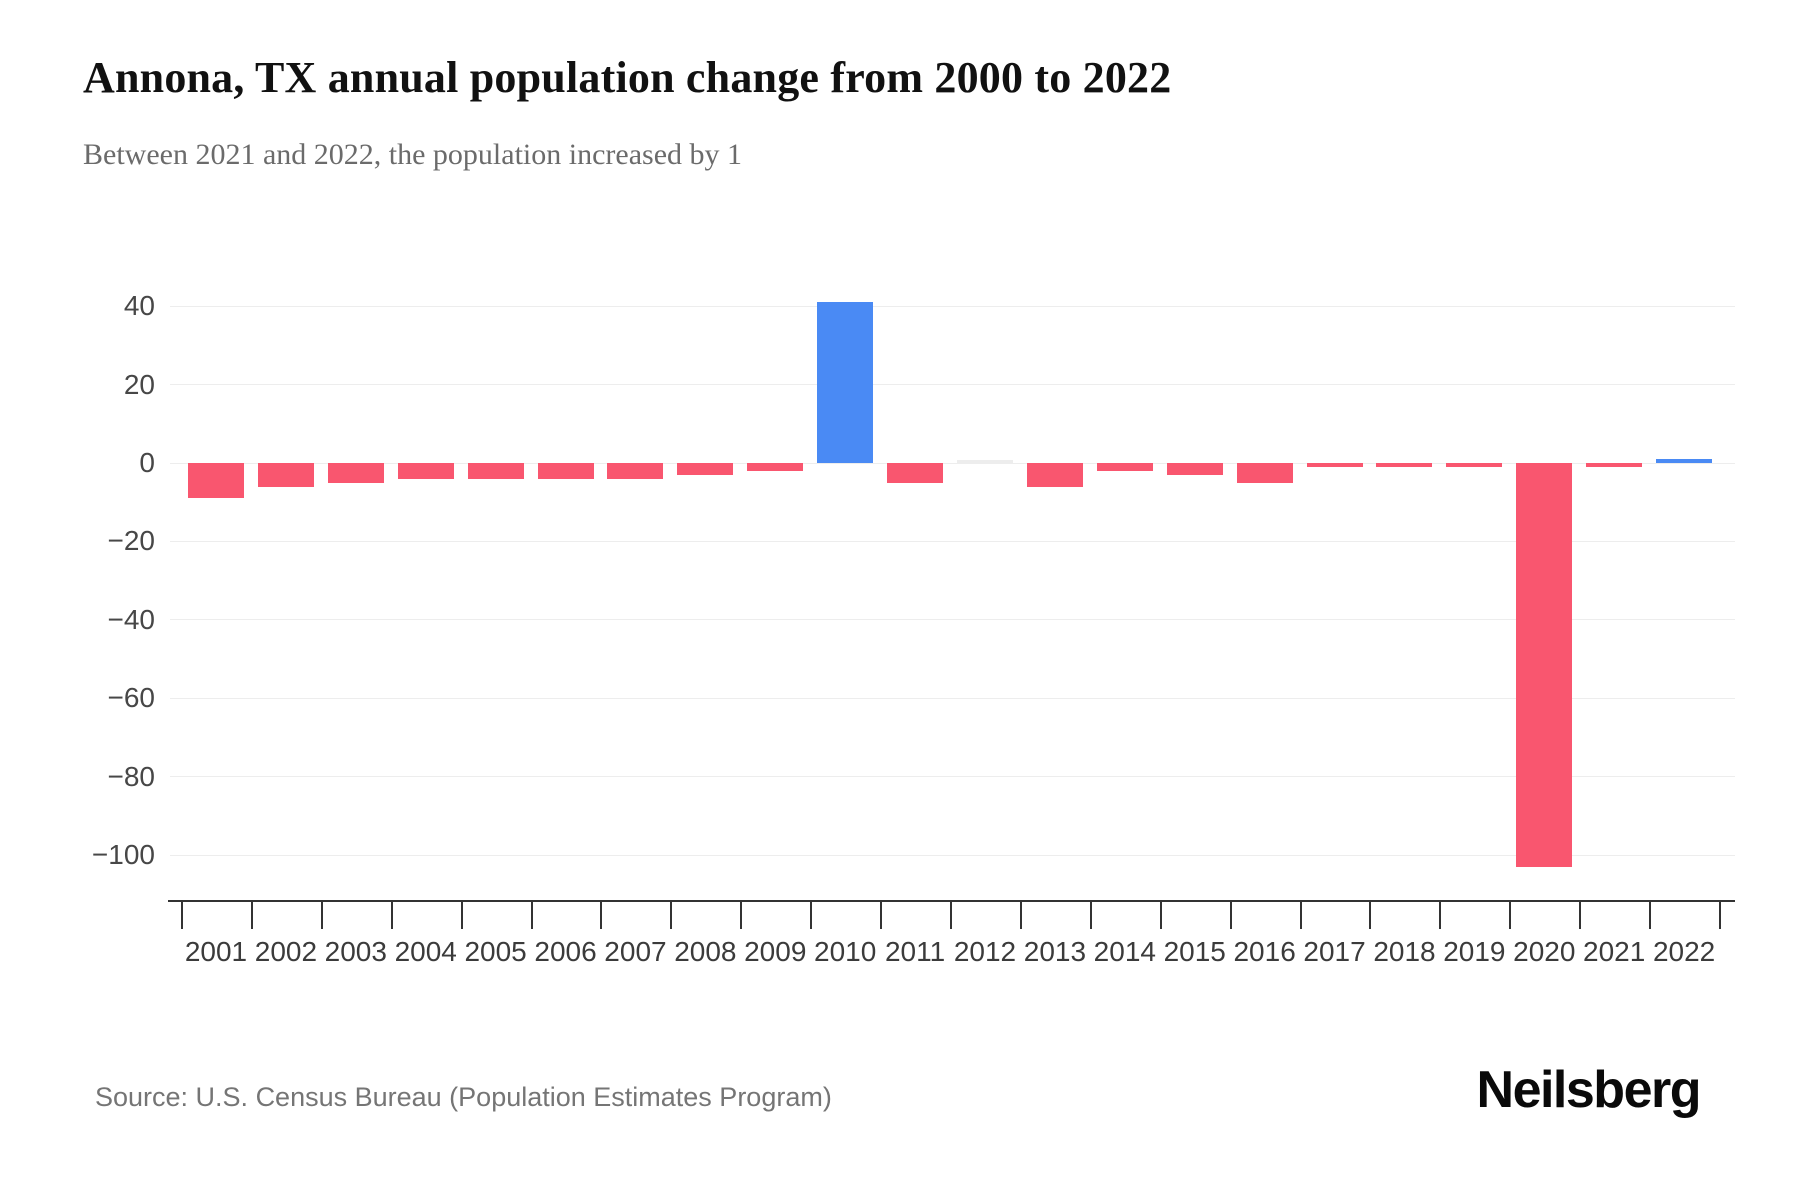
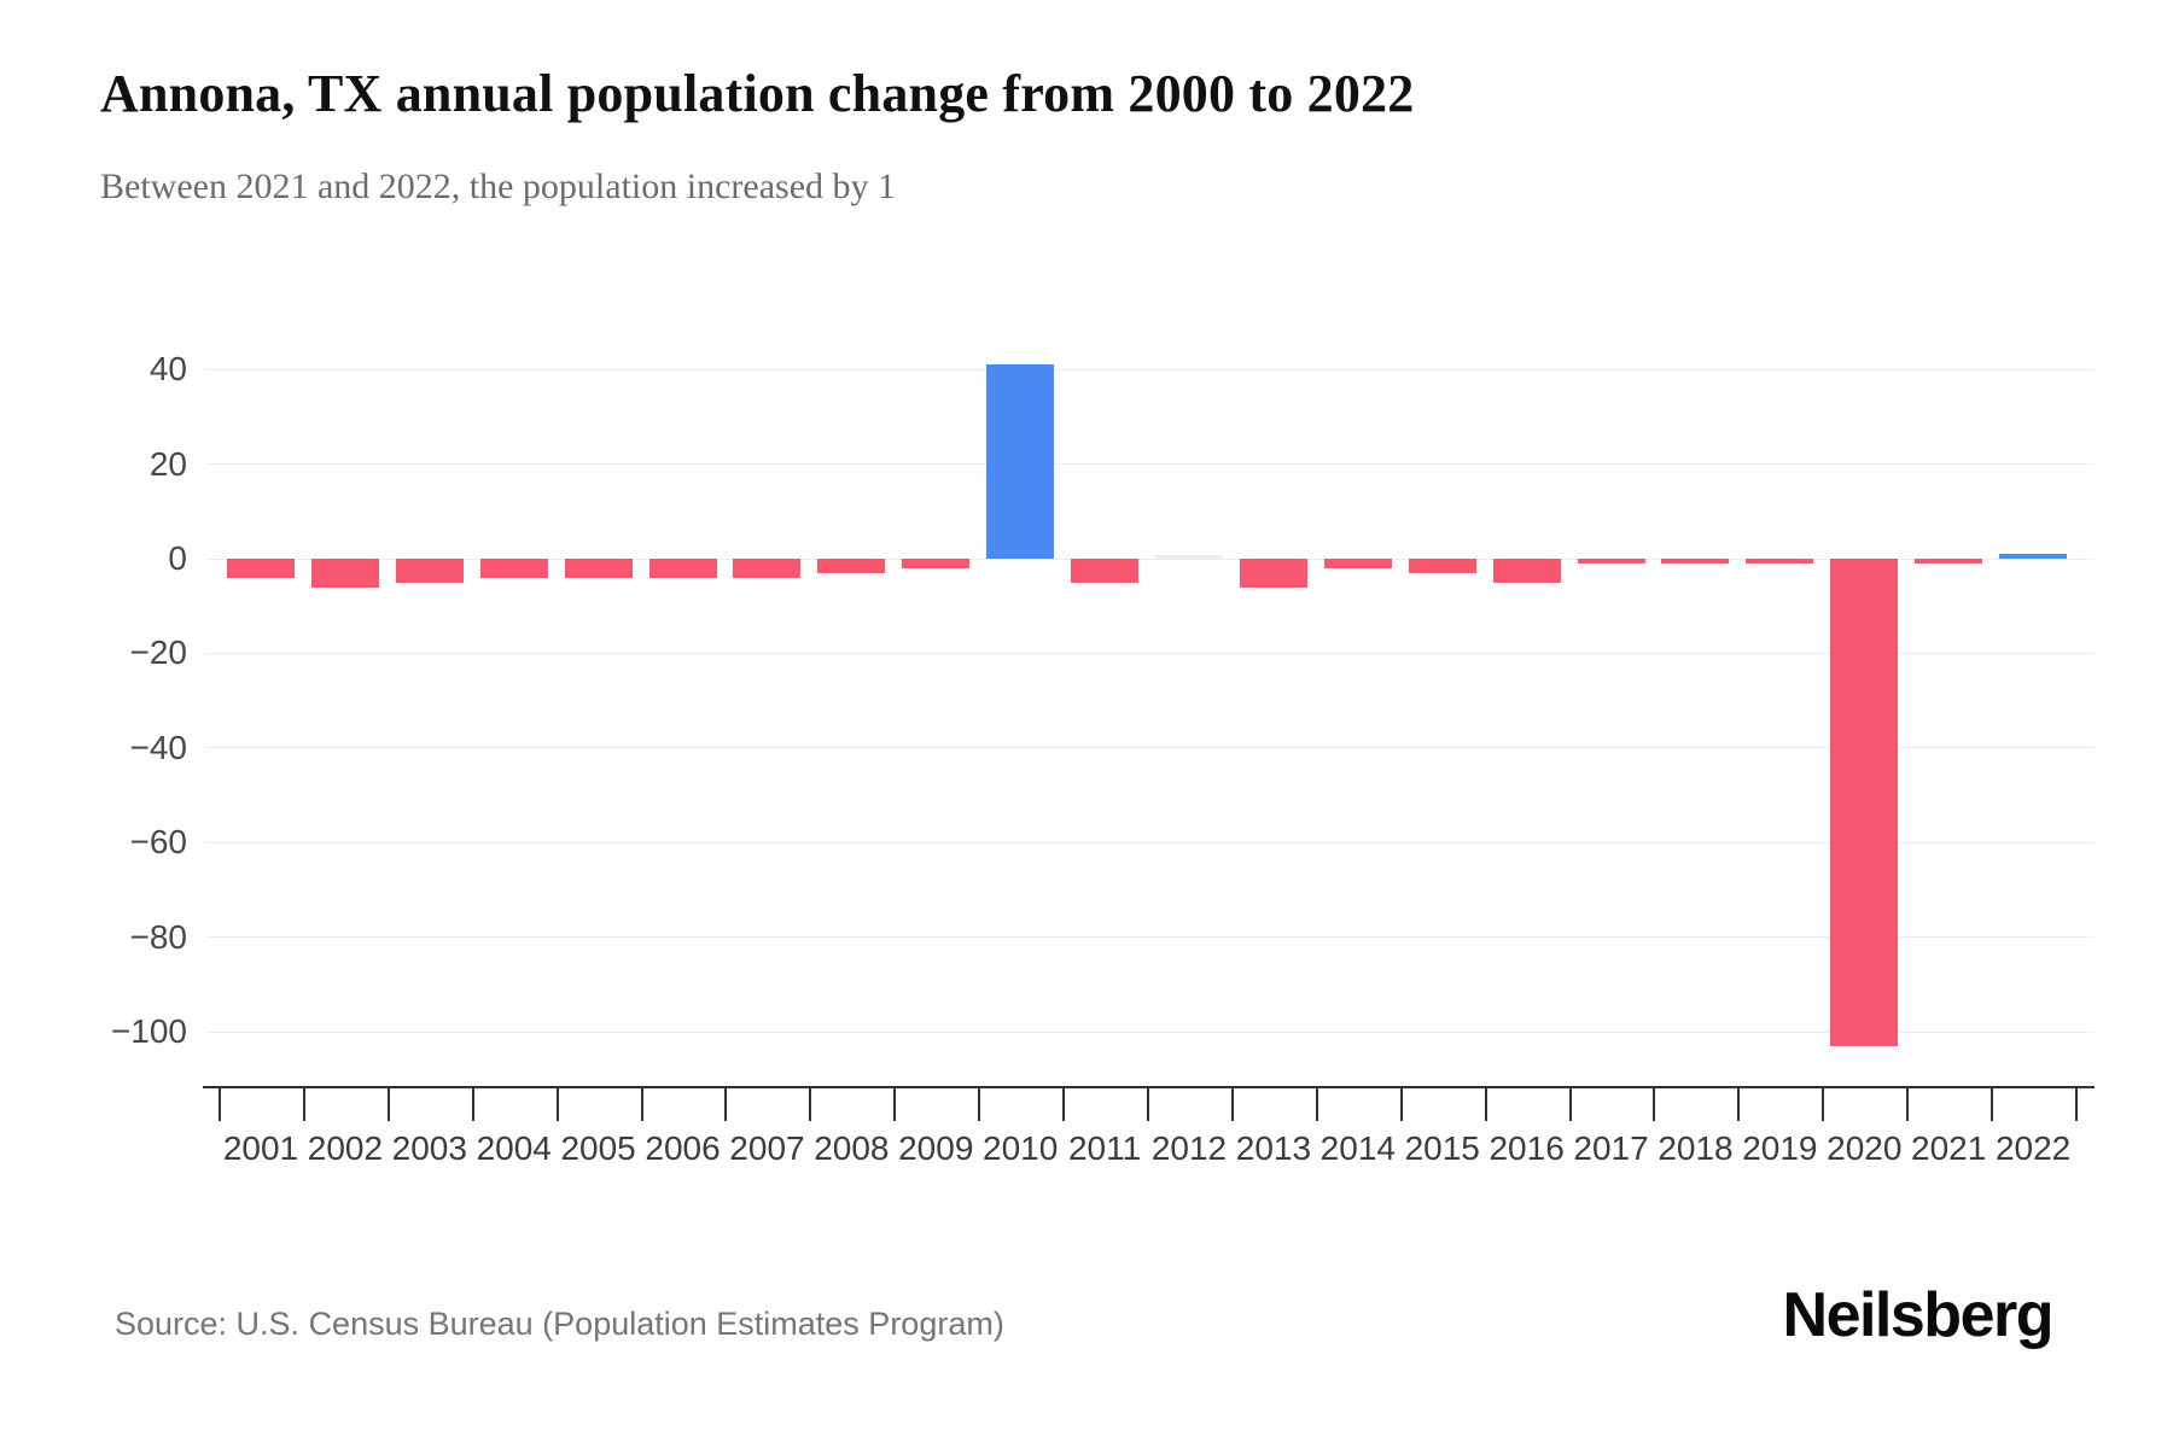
2001: -9 -> -4
